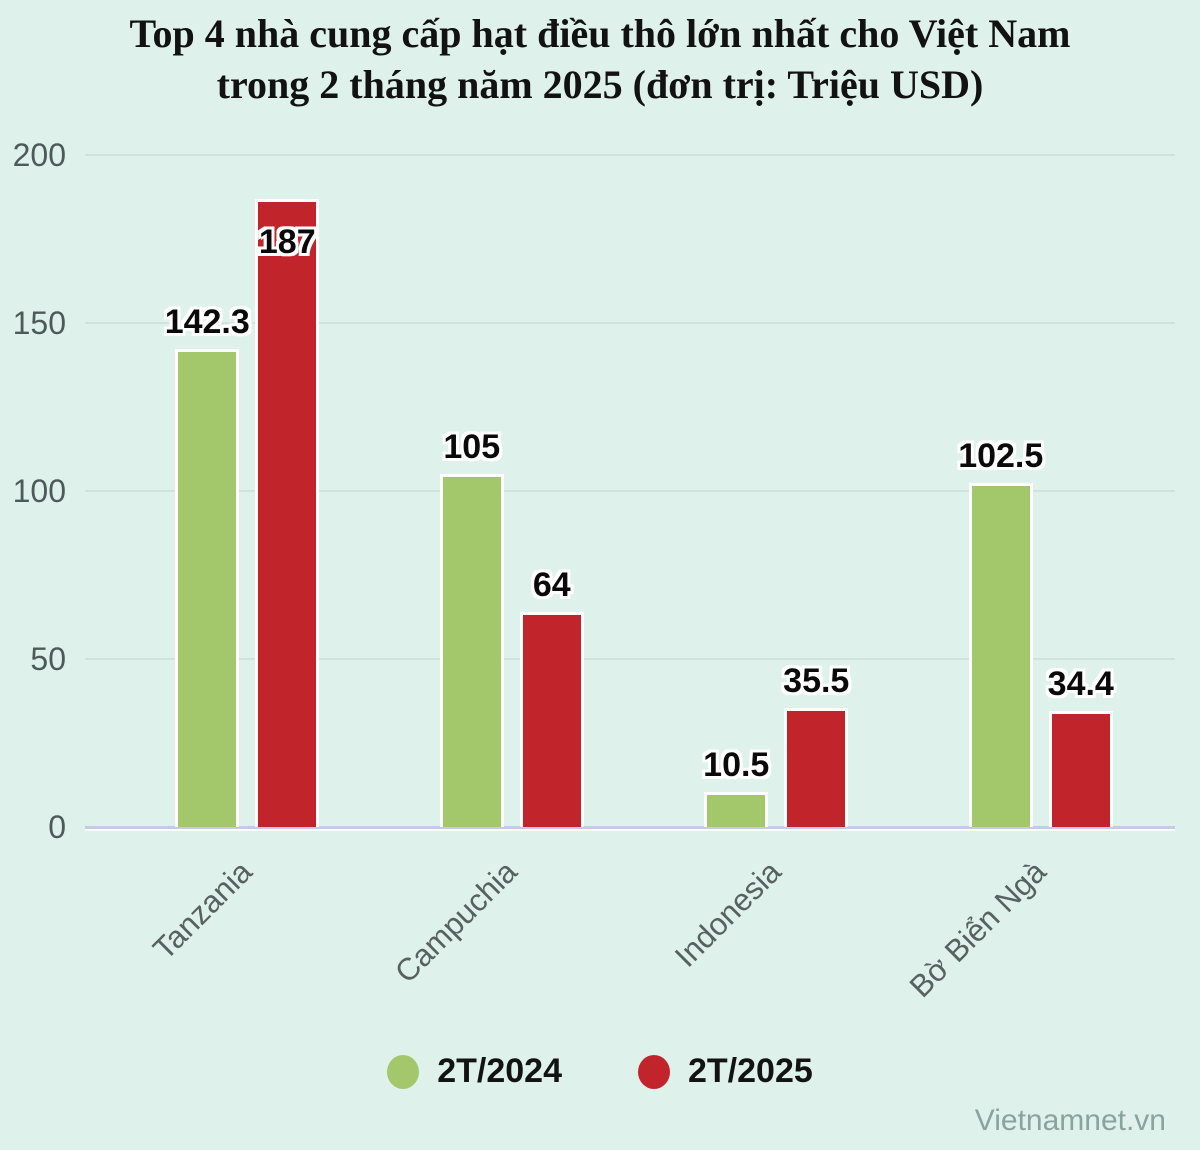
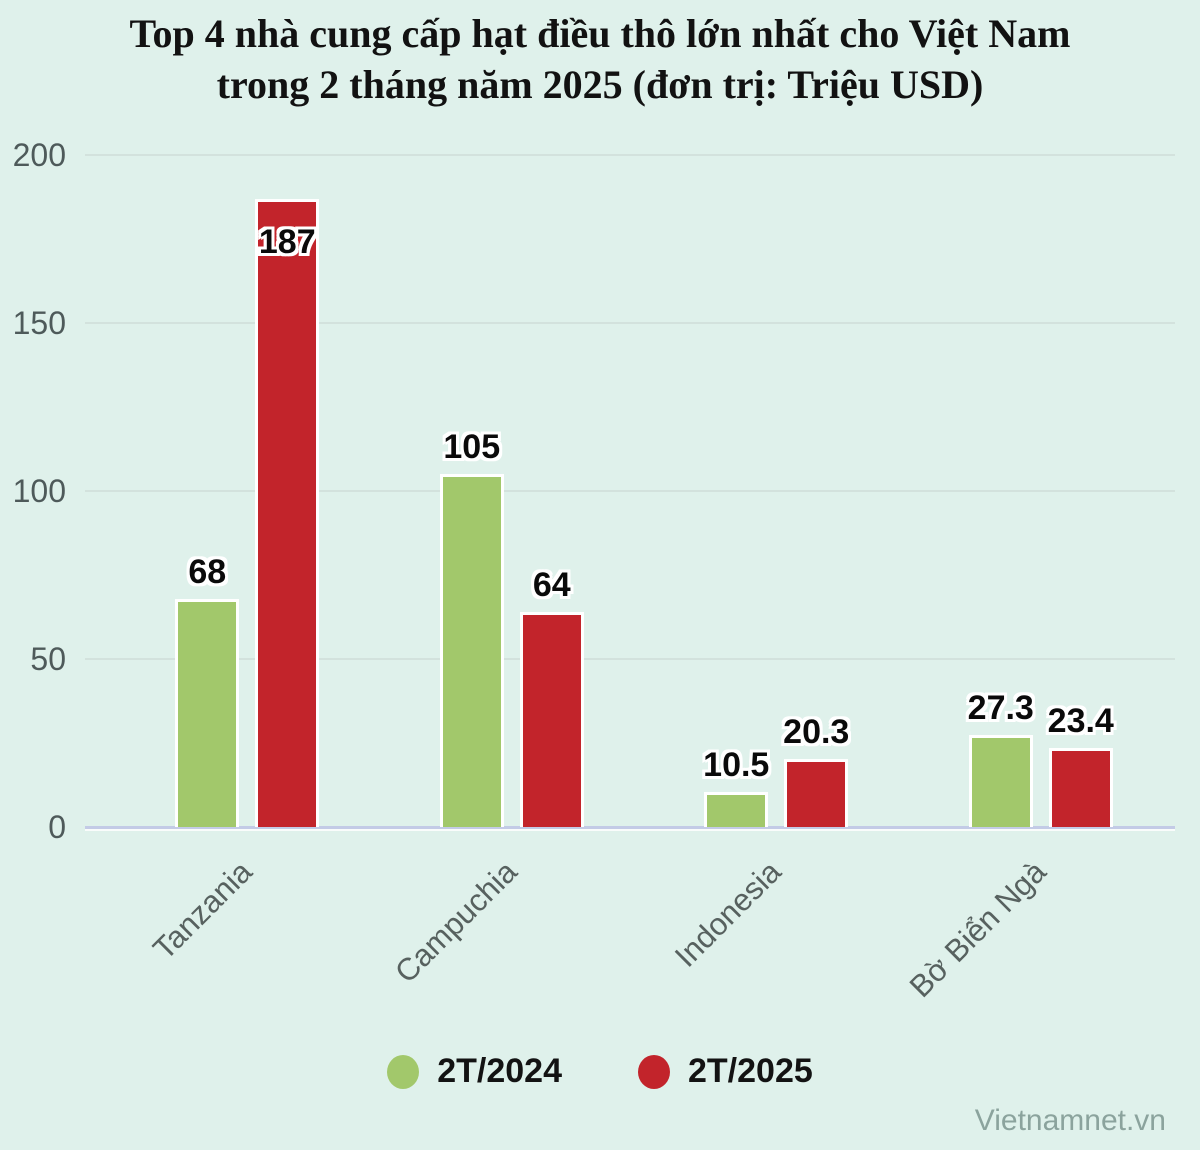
2T/2024/Tanzania: 142.3 -> 68
2T/2025/Indonesia: 35.5 -> 20.3
2T/2024/Bờ Biển Ngà: 102.5 -> 27.3
2T/2025/Bờ Biển Ngà: 34.4 -> 23.4
